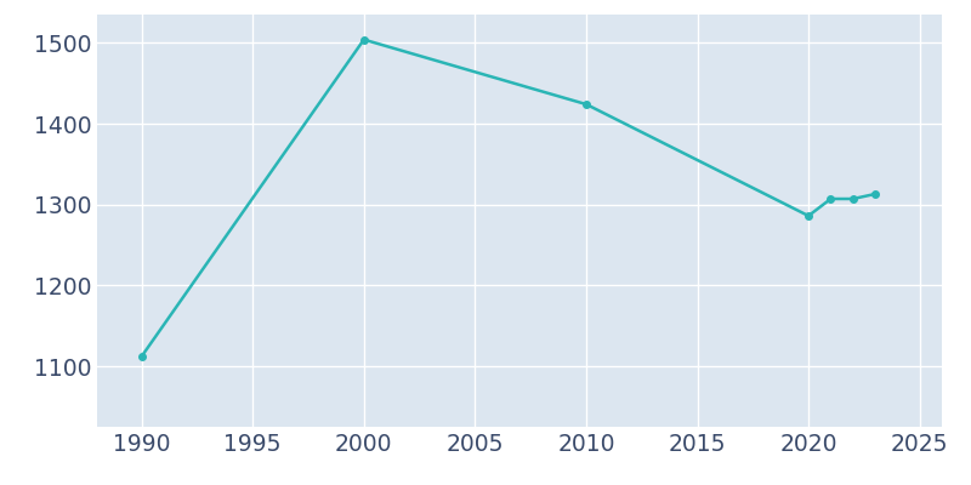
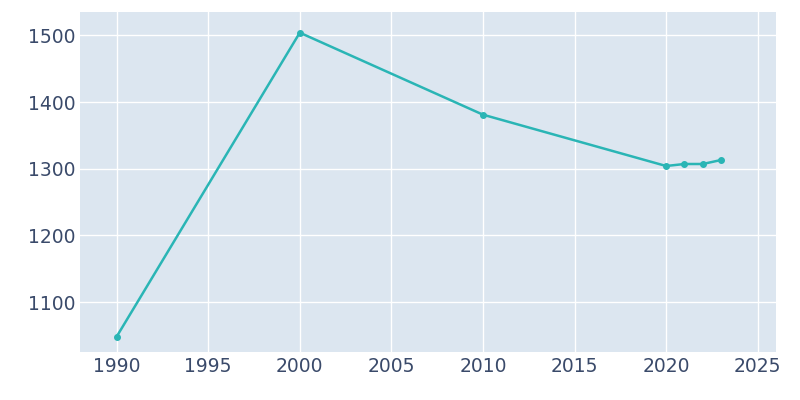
1990: 1112 -> 1048
2010: 1424 -> 1381
2020: 1286 -> 1304
